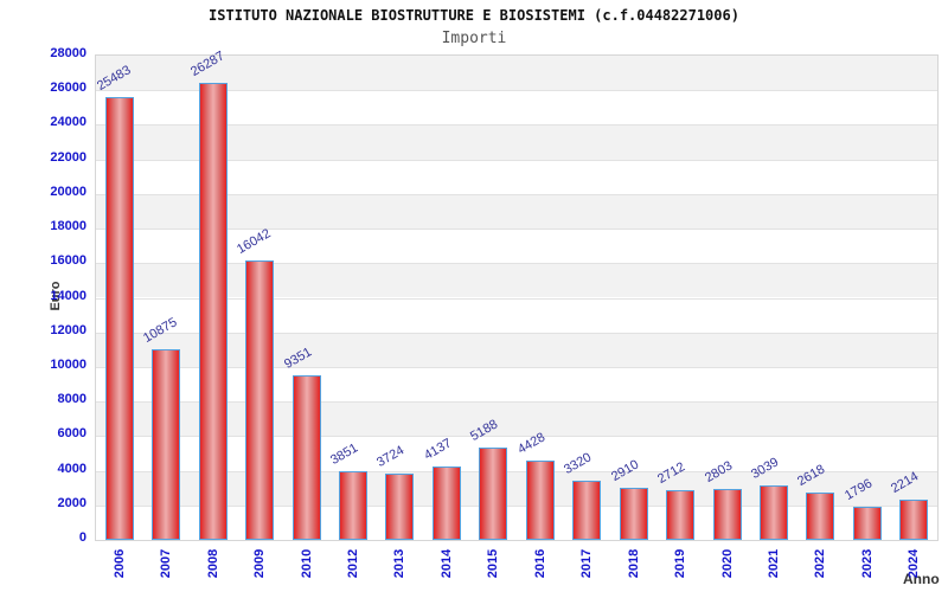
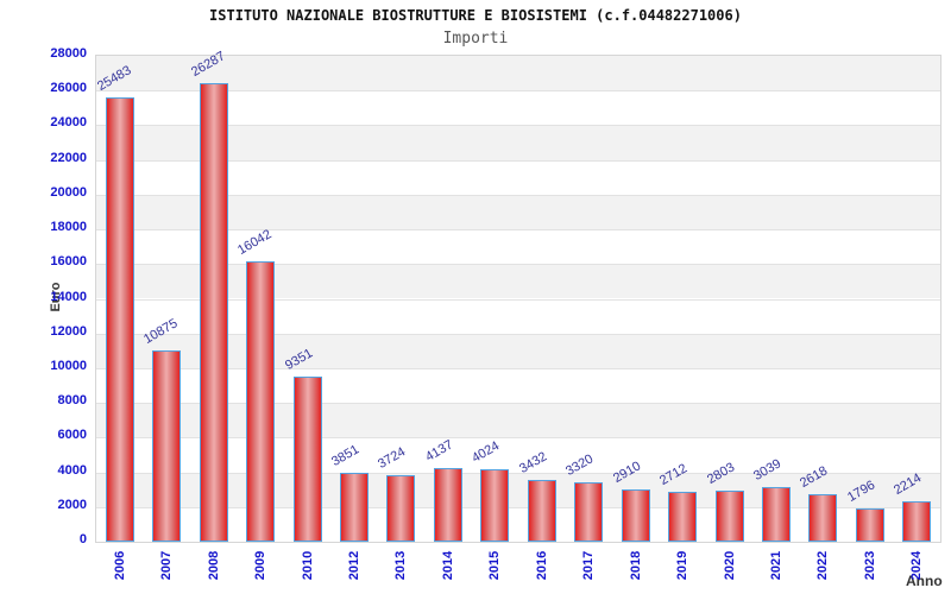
2015: 5188 -> 4024
2016: 4428 -> 3432
